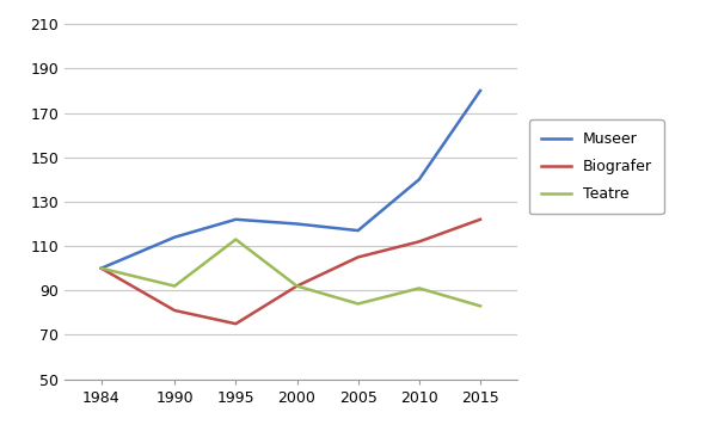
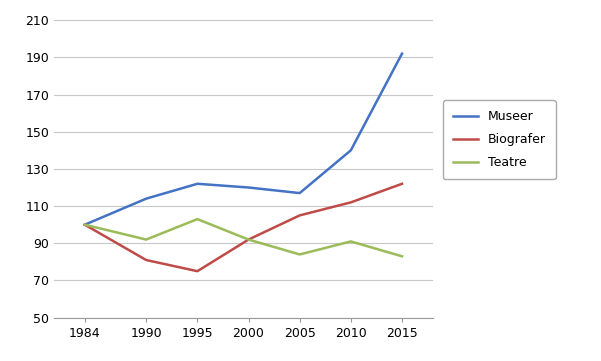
Teatre/1995: 113 -> 103
Museer/2015: 180 -> 192
